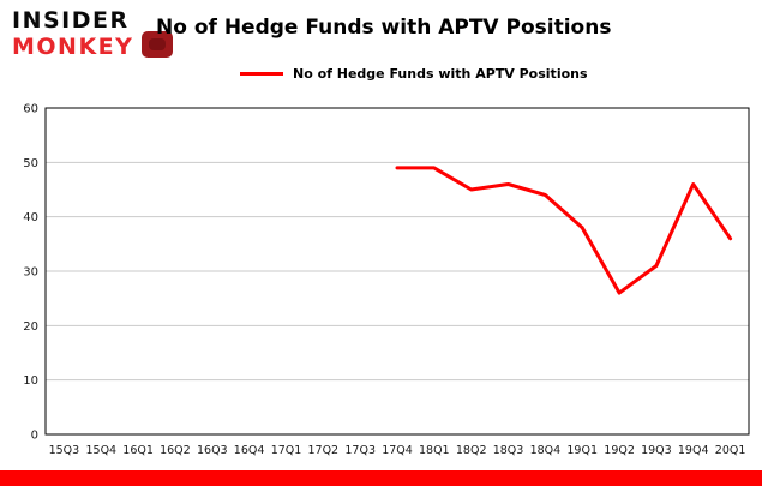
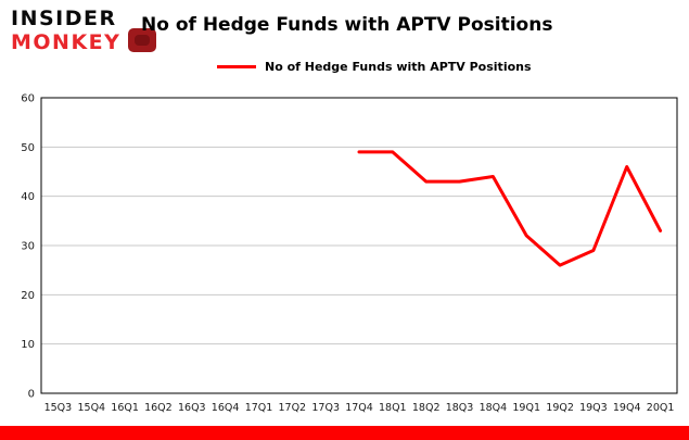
18Q2: 45 -> 43
18Q3: 46 -> 43
19Q1: 38 -> 32
19Q3: 31 -> 29
20Q1: 36 -> 33
